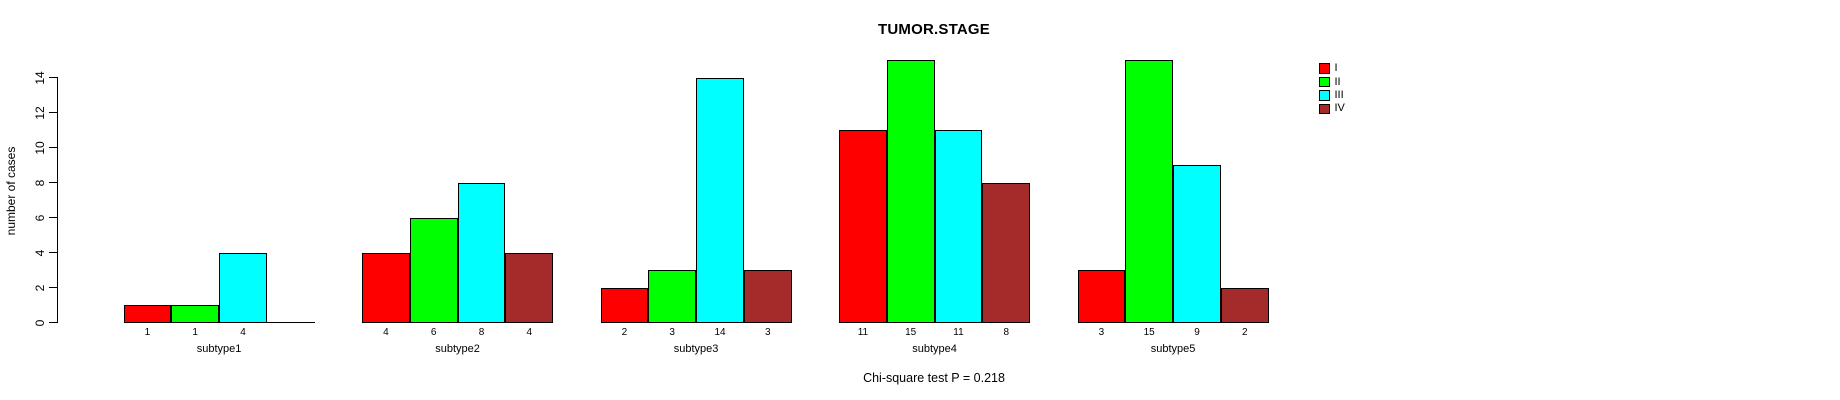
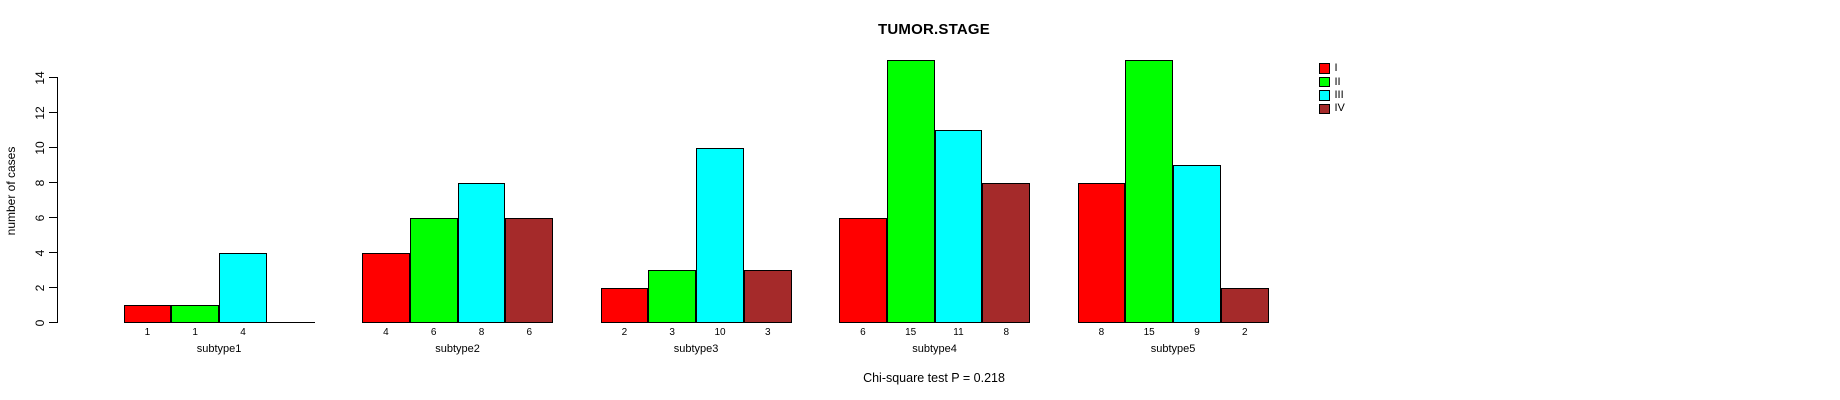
IV/subtype2: 4 -> 6
III/subtype3: 14 -> 10
I/subtype4: 11 -> 6
I/subtype5: 3 -> 8
